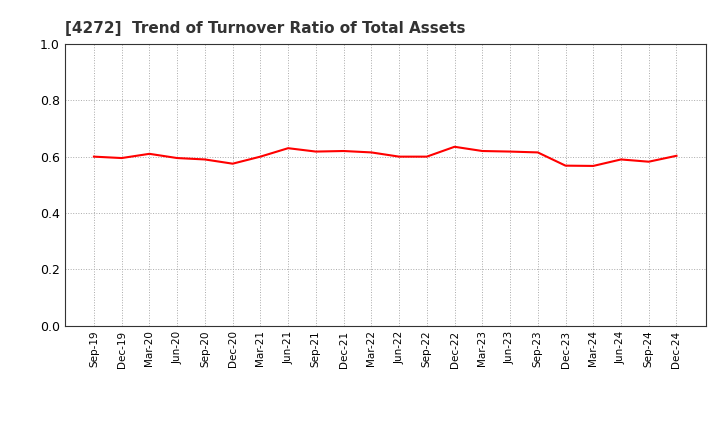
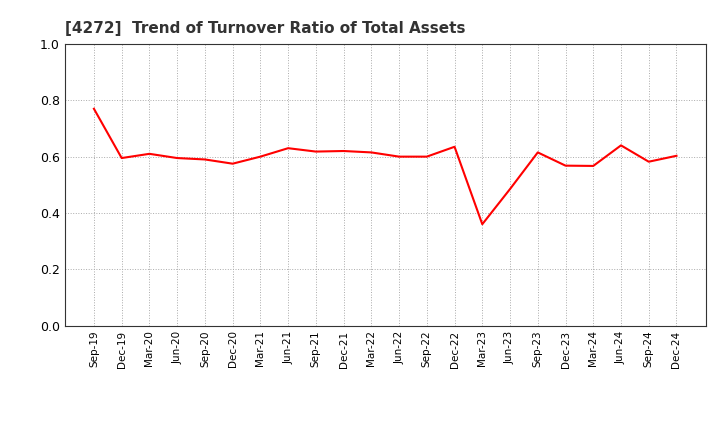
Sep-19: 0.600 -> 0.770
Mar-23: 0.620 -> 0.360
Jun-23: 0.618 -> 0.485
Jun-24: 0.590 -> 0.640
